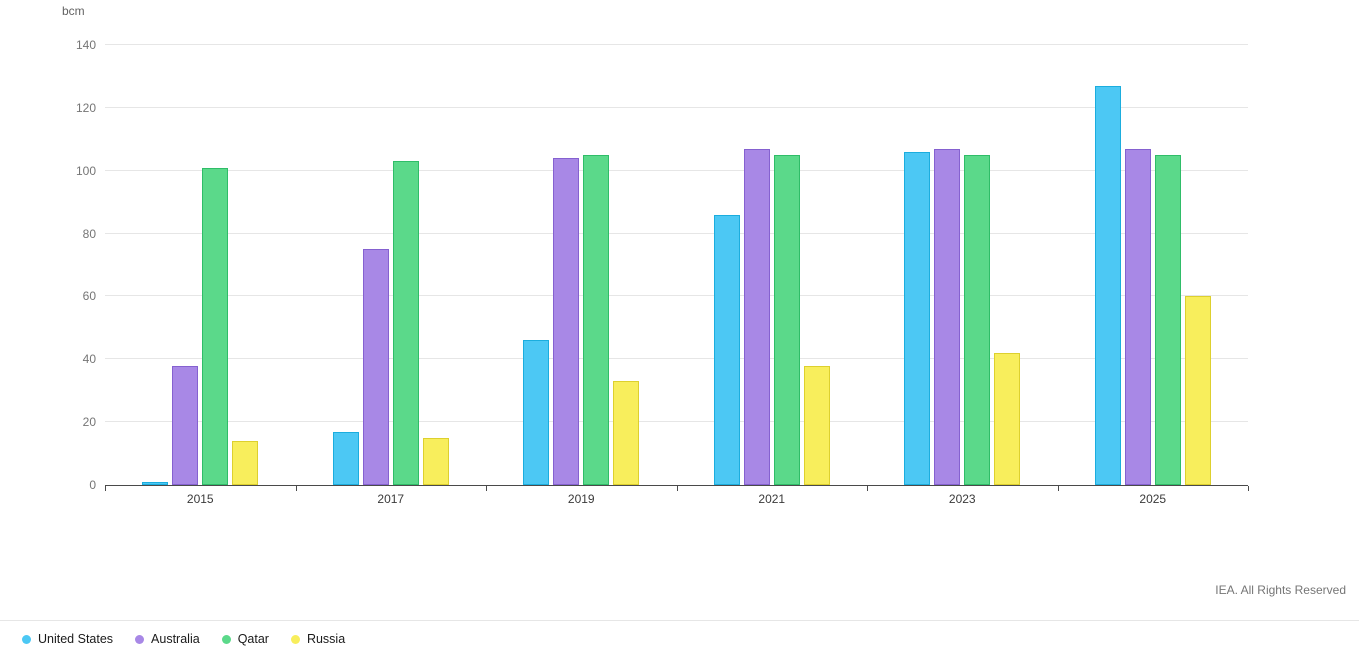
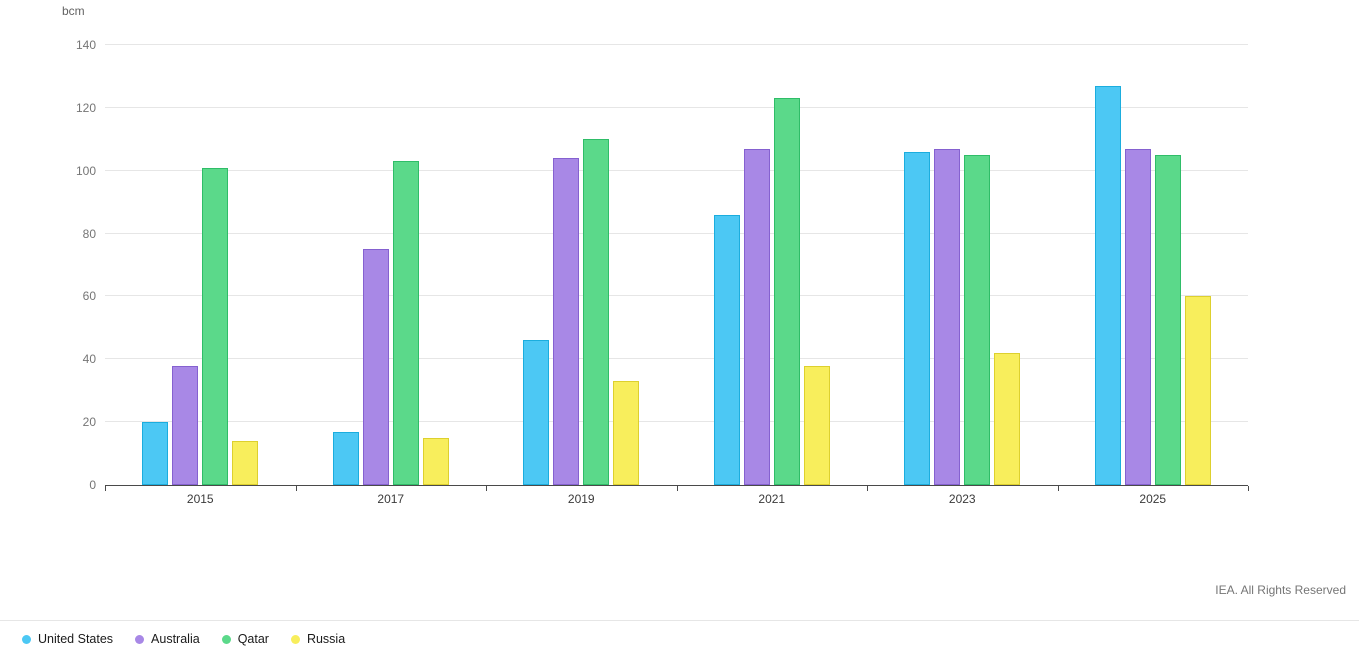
United States/2015: 1 -> 20
Qatar/2019: 105 -> 110
Qatar/2021: 105 -> 123
